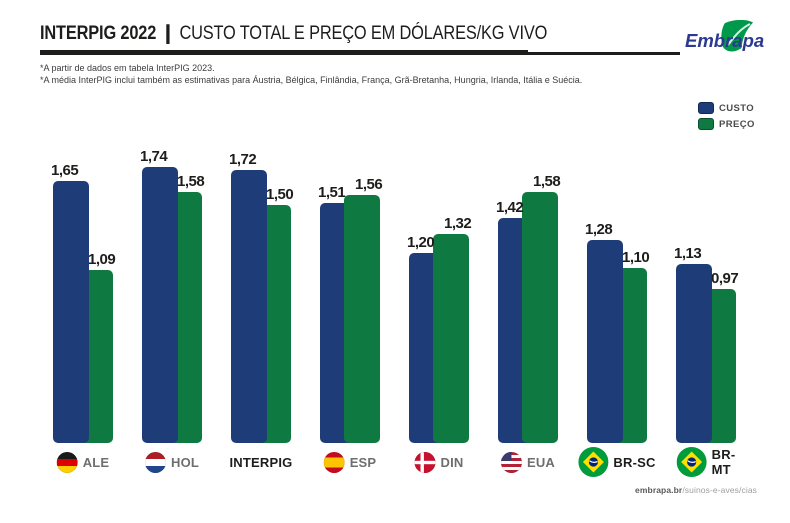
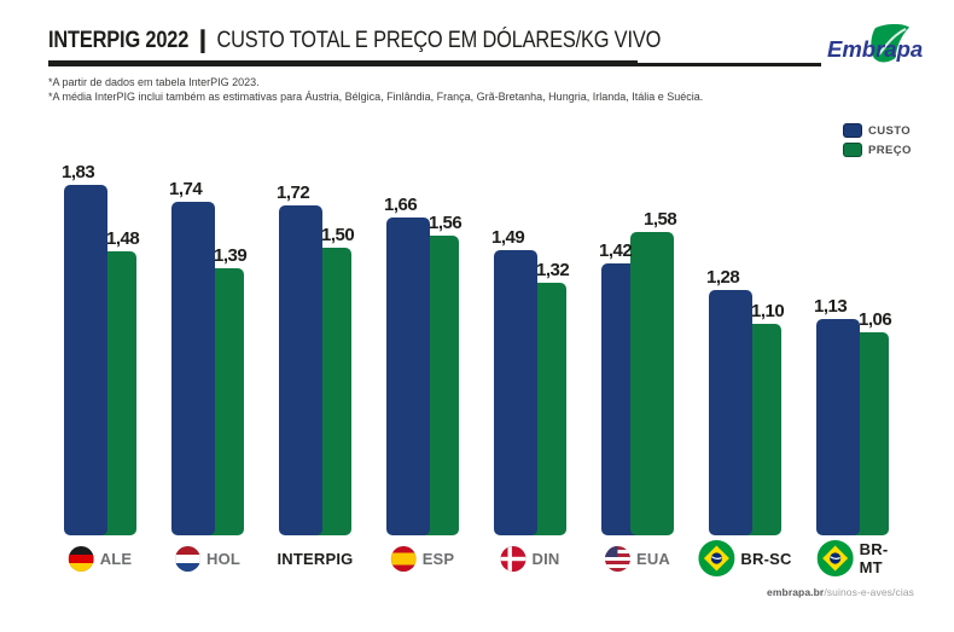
CUSTO/ALE: 1,65 -> 1,83
PREÇO/ALE: 1,09 -> 1,48
PREÇO/HOL: 1,58 -> 1,39
CUSTO/ESP: 1,51 -> 1,66
CUSTO/DIN: 1,20 -> 1,49
PREÇO/BR-MT: 0,97 -> 1,06
